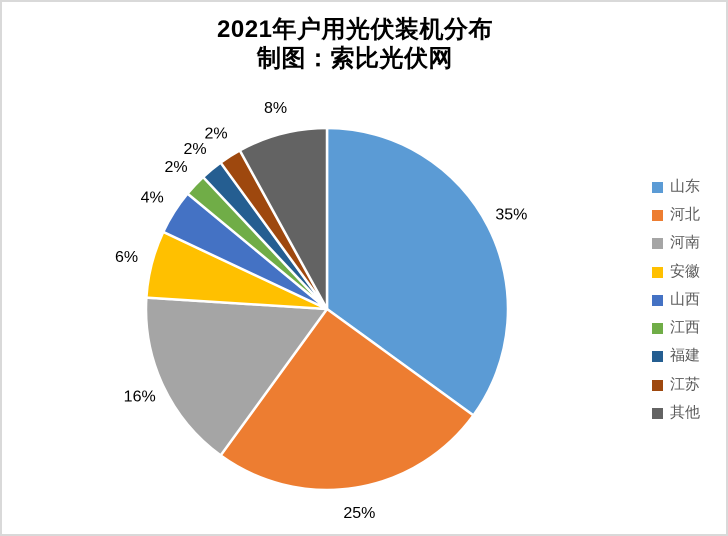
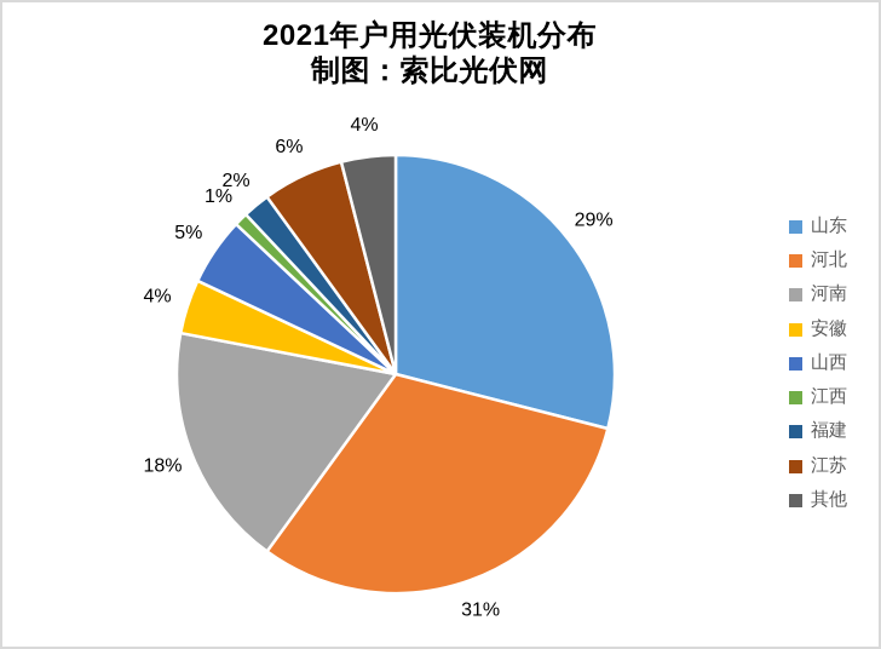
山东: 35% -> 29%
河北: 25% -> 31%
河南: 16% -> 18%
安徽: 6% -> 4%
山西: 4% -> 5%
江西: 2% -> 1%
江苏: 2% -> 6%
其他: 8% -> 4%
